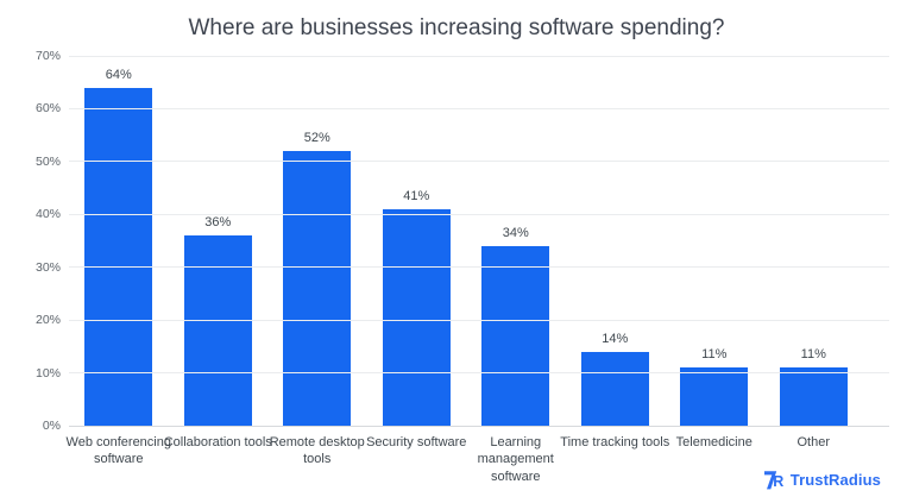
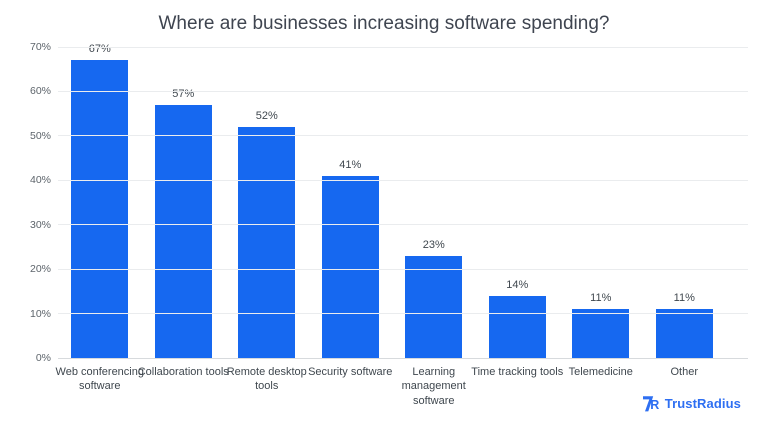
Web conferencing software: 64% -> 67%
Collaboration tools: 36% -> 57%
Learning management software: 34% -> 23%
